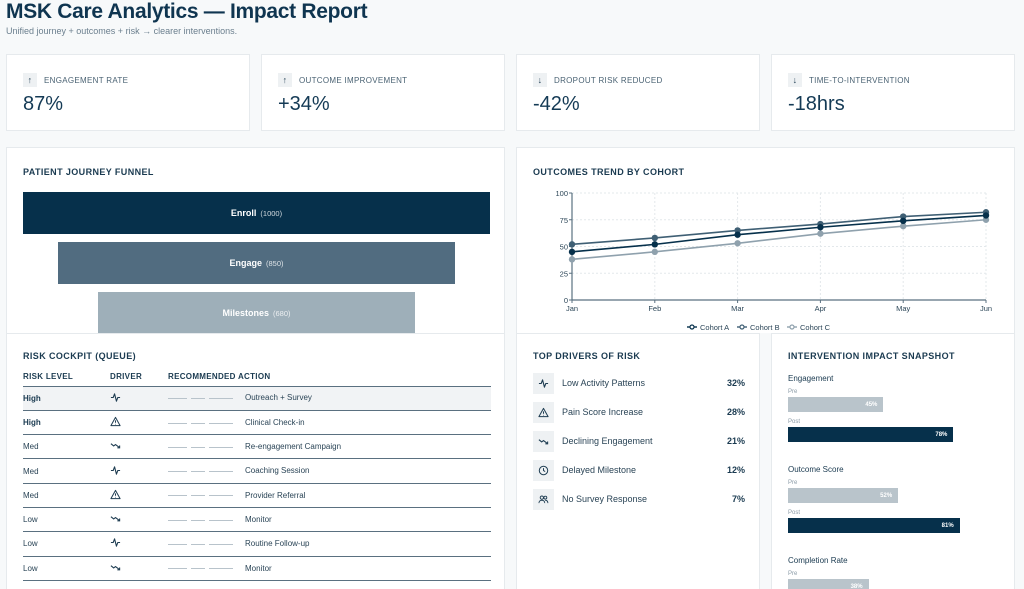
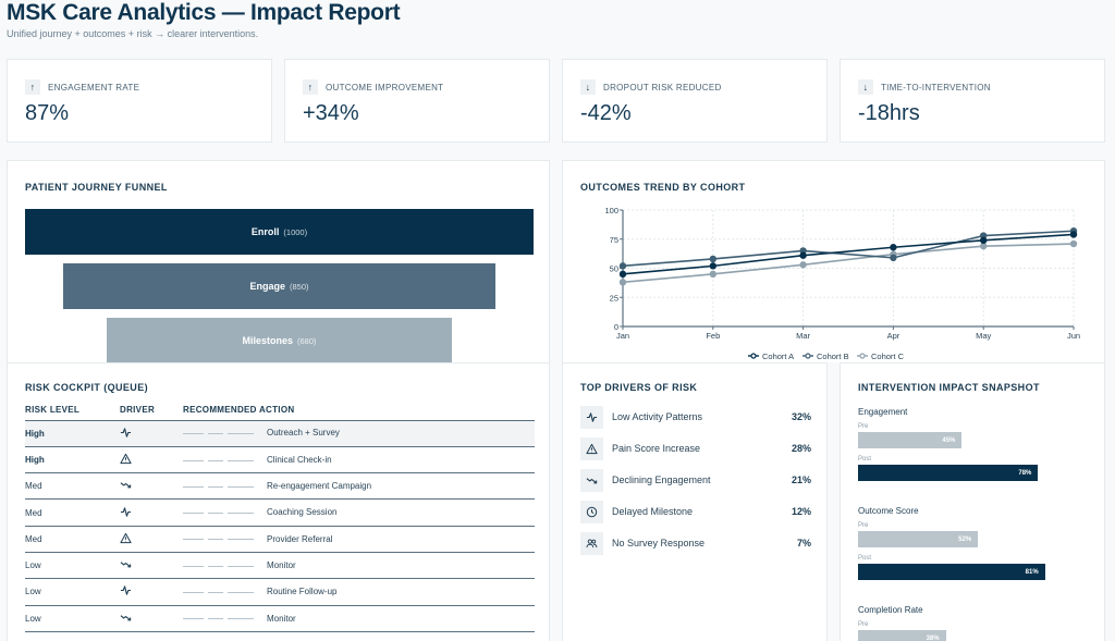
Cohort B/Apr: 71 -> 59
Cohort C/Jun: 75 -> 71
